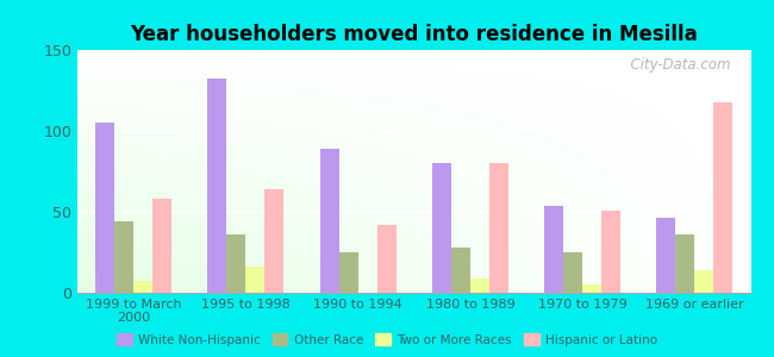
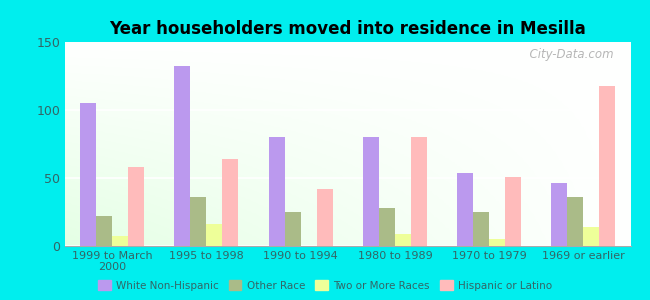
Other Race/1999 to March 2000: 44 -> 22
White Non-Hispanic/1990 to 1994: 89 -> 80
